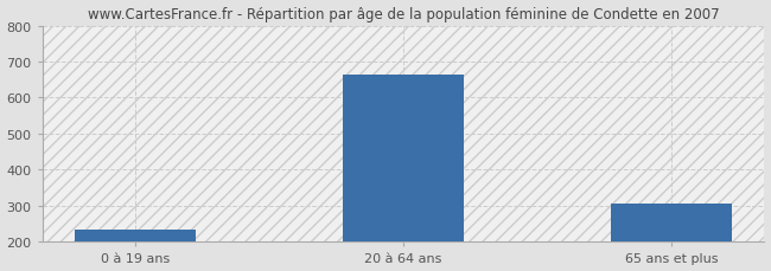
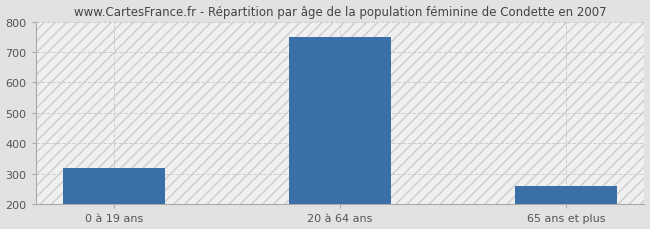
0 à 19 ans: 235 -> 320
20 à 64 ans: 665 -> 750
65 ans et plus: 305 -> 262
